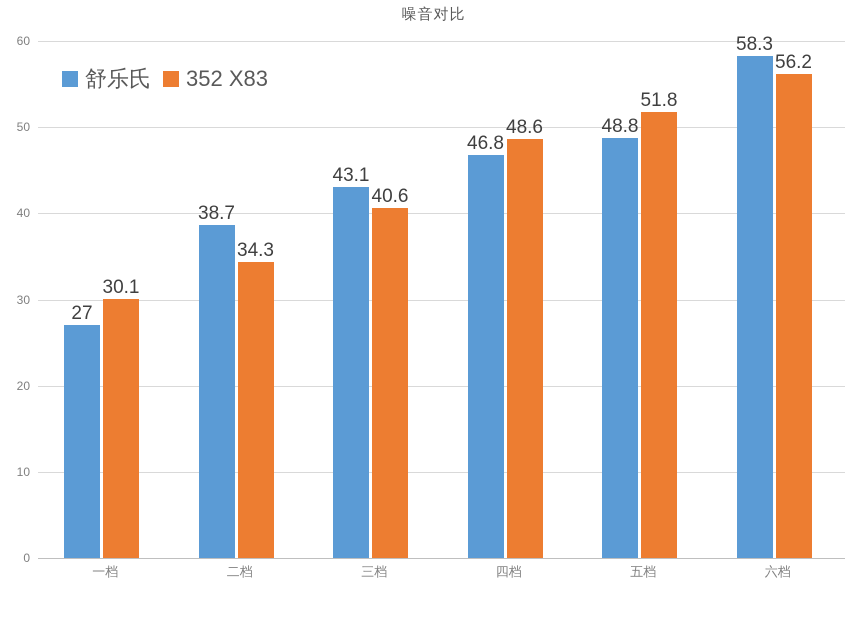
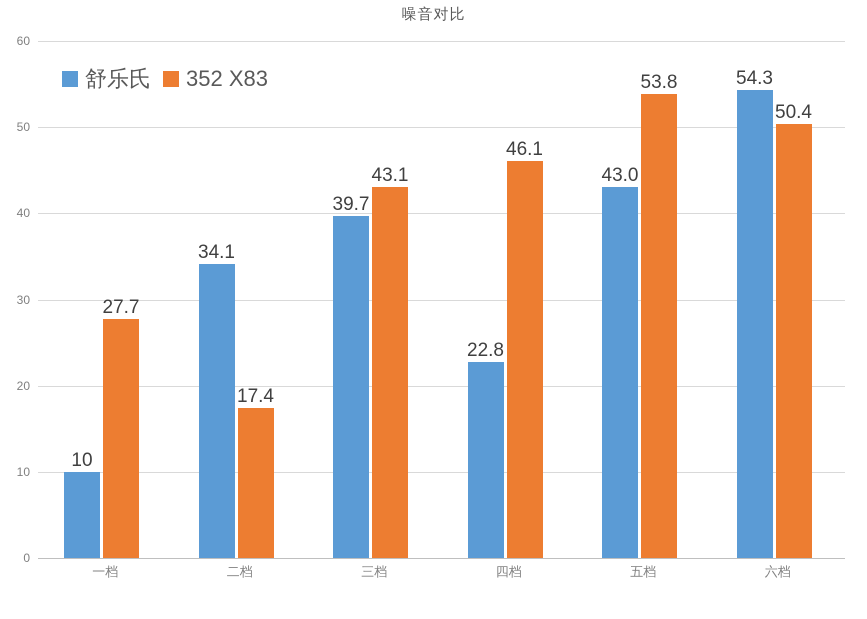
舒乐氏/一档: 27 -> 10
352 X83/一档: 30.1 -> 27.7
舒乐氏/二档: 38.7 -> 34.1
352 X83/二档: 34.3 -> 17.4
舒乐氏/三档: 43.1 -> 39.7
352 X83/三档: 40.6 -> 43.1
舒乐氏/四档: 46.8 -> 22.8
352 X83/四档: 48.6 -> 46.1
舒乐氏/五档: 48.8 -> 43.0
352 X83/五档: 51.8 -> 53.8
舒乐氏/六档: 58.3 -> 54.3
352 X83/六档: 56.2 -> 50.4
